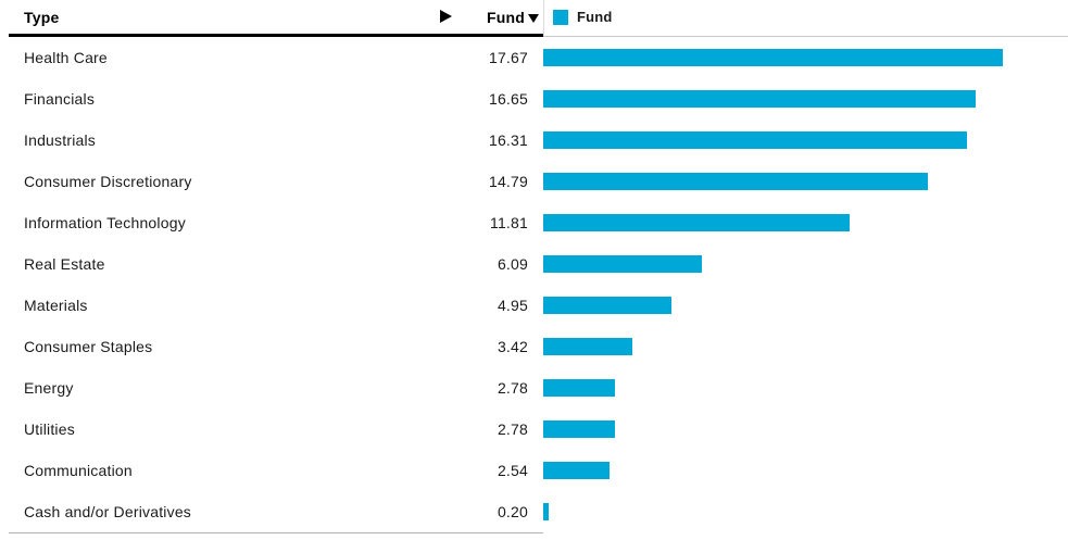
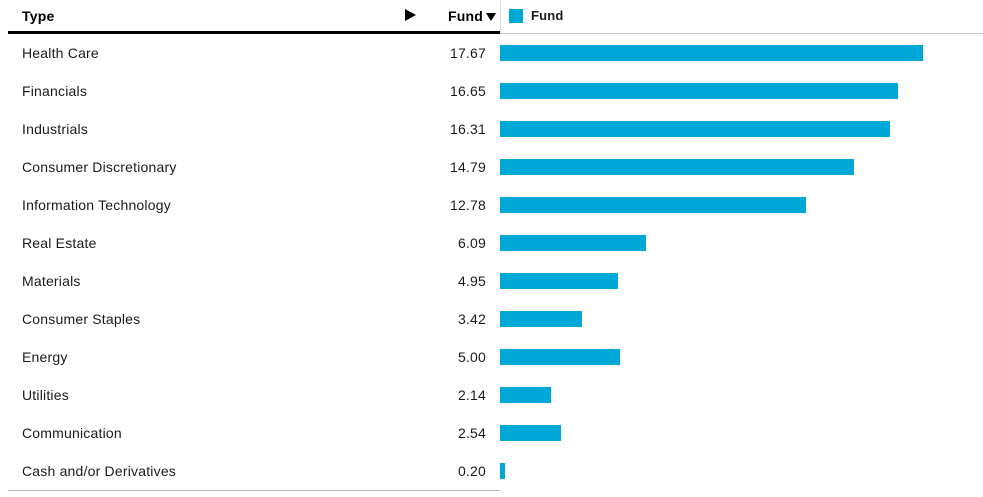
Information Technology: 11.81 -> 12.78
Energy: 2.78 -> 5.00
Utilities: 2.78 -> 2.14
